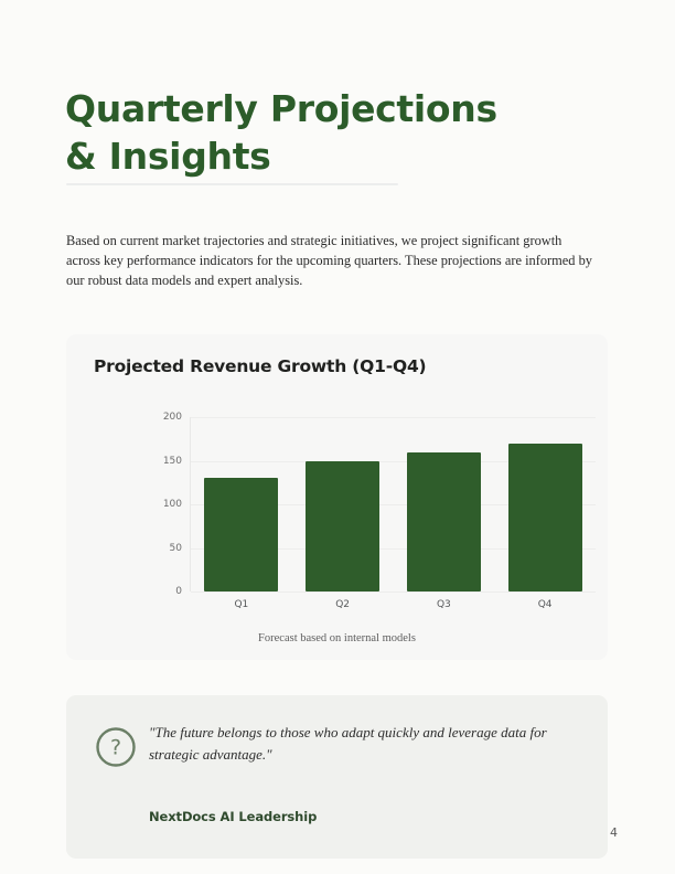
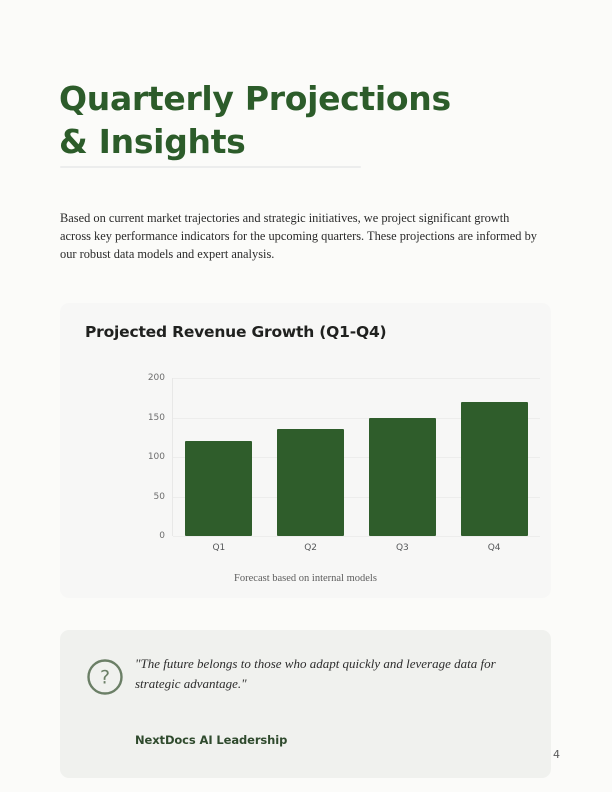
Q1: 130 -> 120
Q2: 150 -> 140
Q3: 160 -> 150
